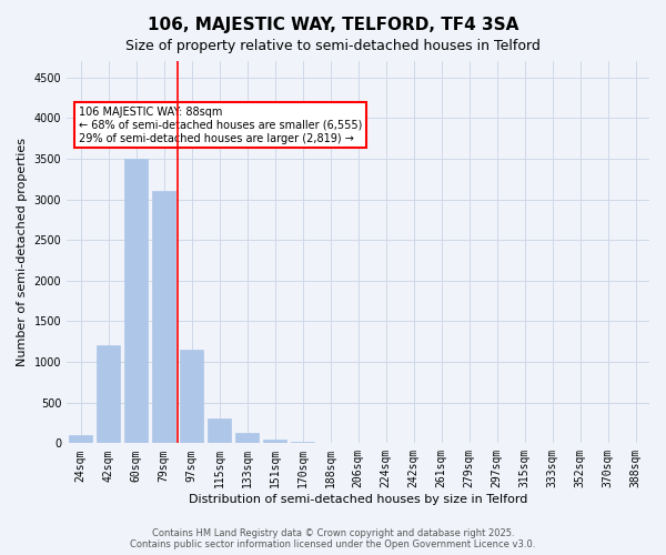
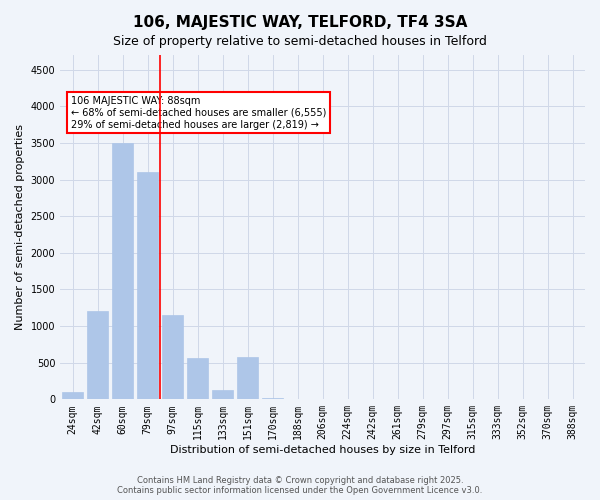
115sqm: 300 -> 560
151sqm: 50 -> 580
